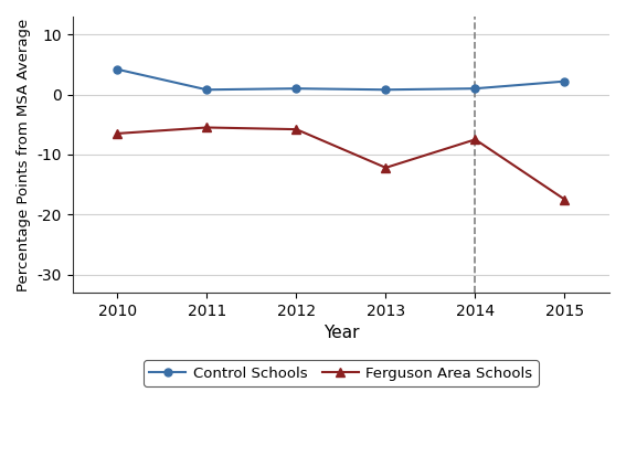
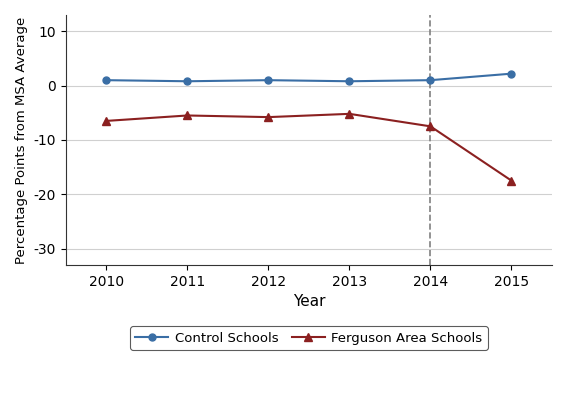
Control Schools/2010: 4.2 -> 1.0
Ferguson Area Schools/2013: -12.2 -> -5.2
